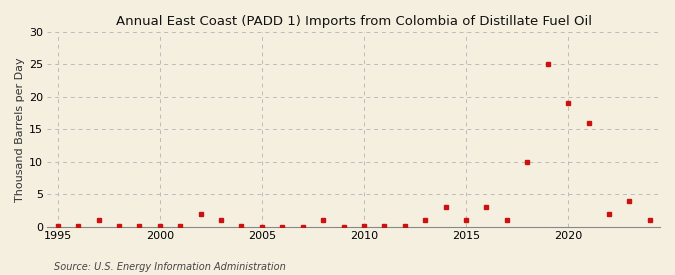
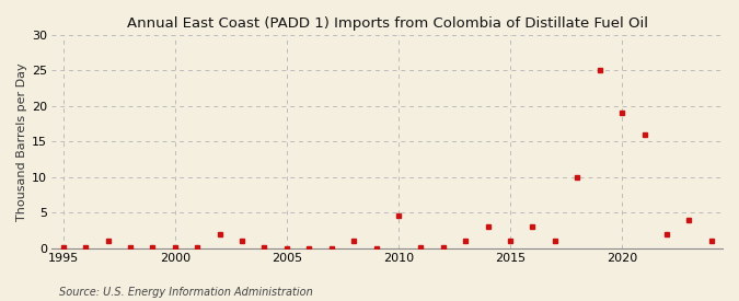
2010: 0.0 -> 4.6
